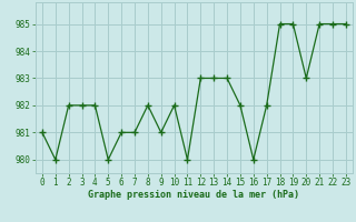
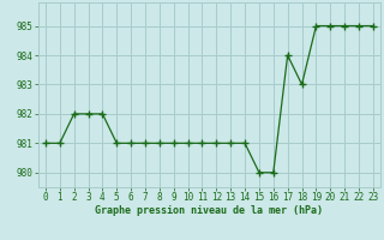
1: 980 -> 981
5: 980 -> 981
8: 982 -> 981
10: 982 -> 981
11: 980 -> 981
12: 983 -> 981
13: 983 -> 981
14: 983 -> 981
15: 982 -> 980
17: 982 -> 984
18: 985 -> 983
20: 983 -> 985
